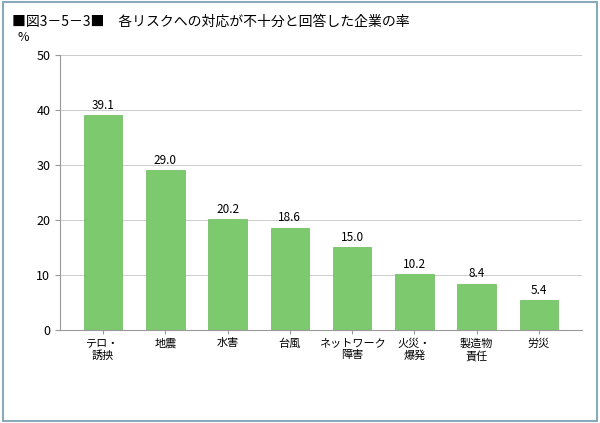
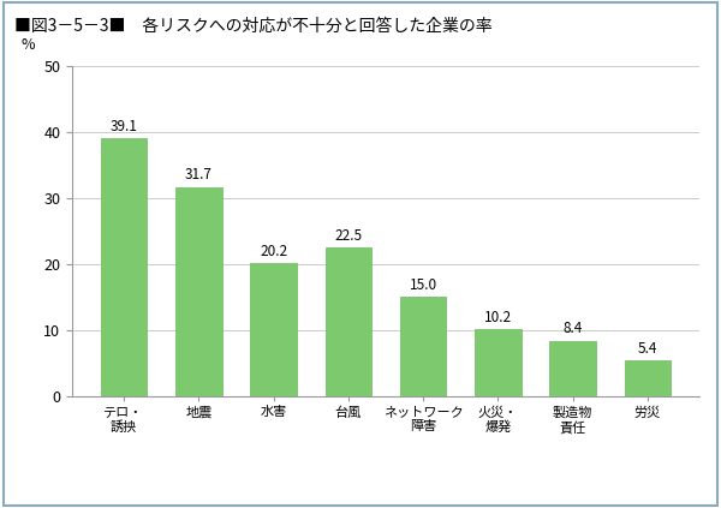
地震: 29.0 -> 31.7
台風: 18.6 -> 22.5
